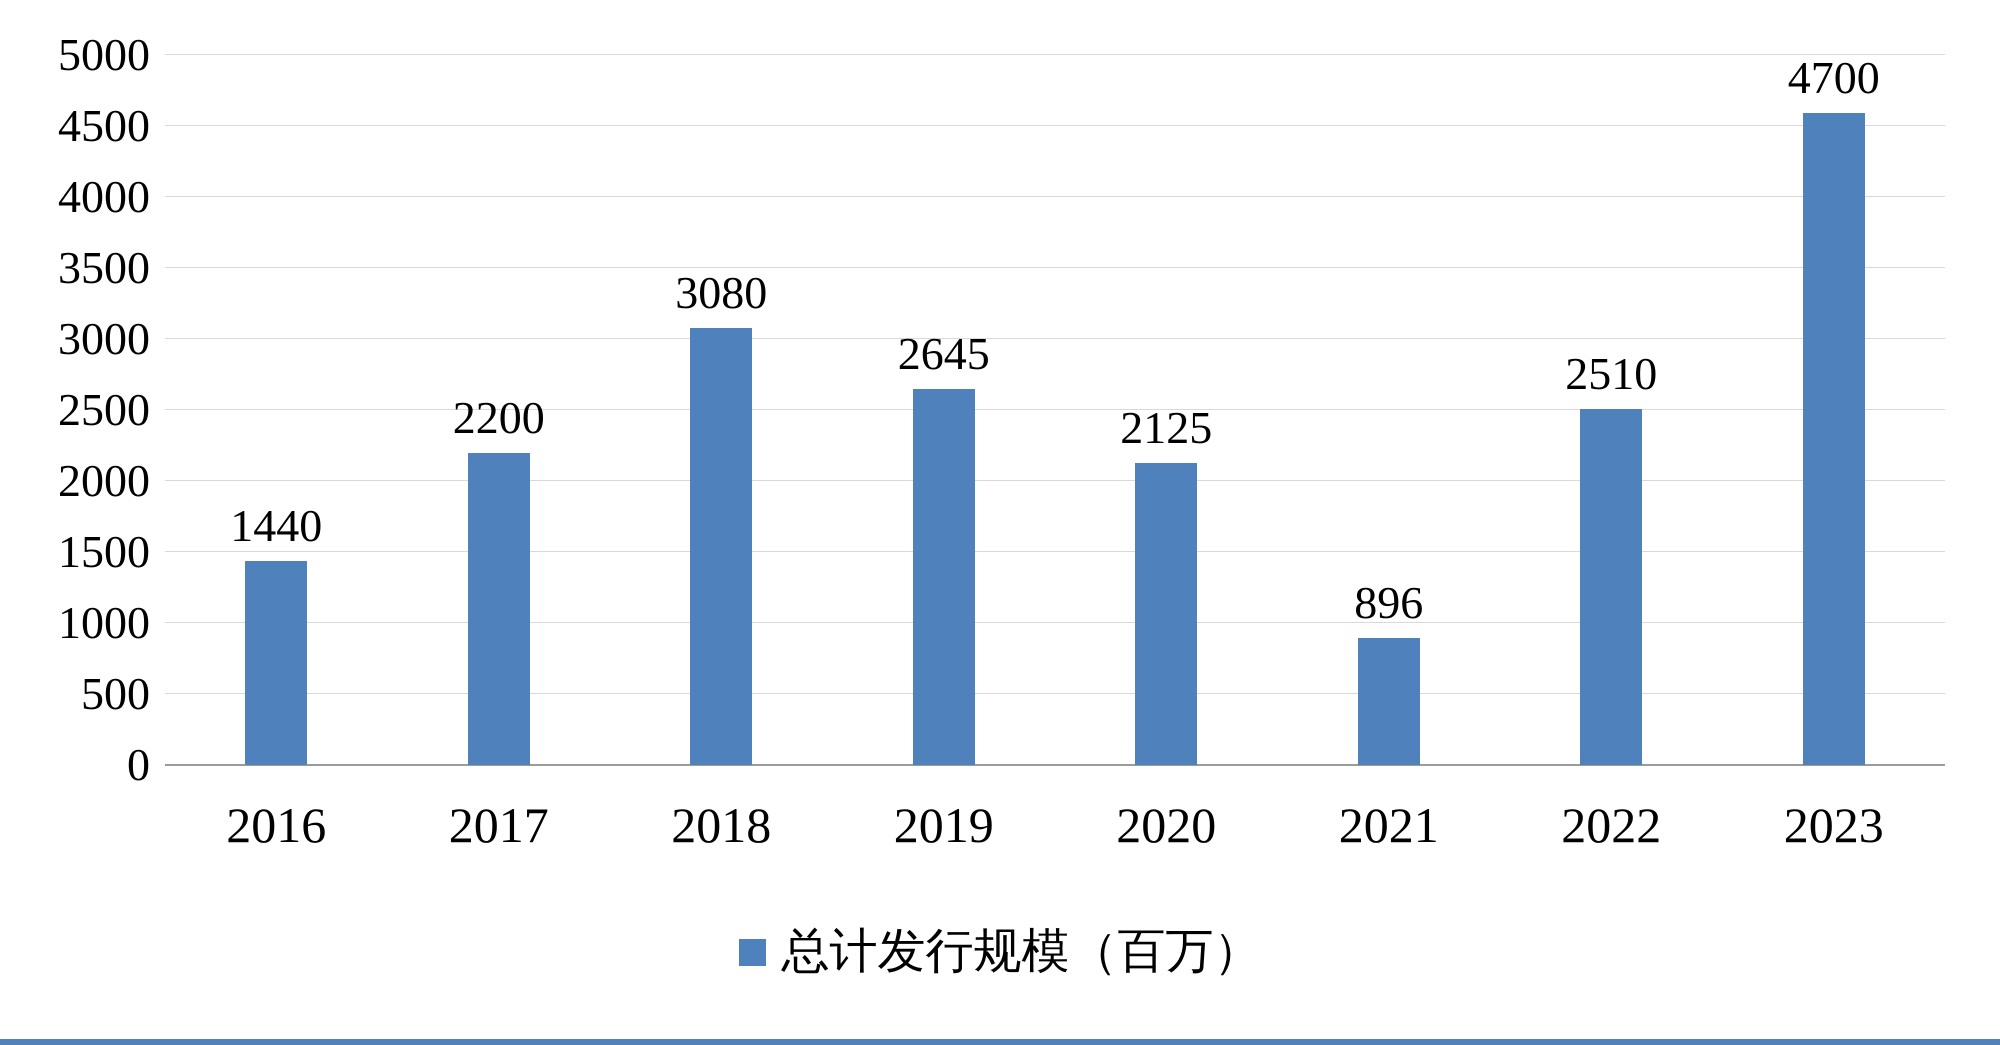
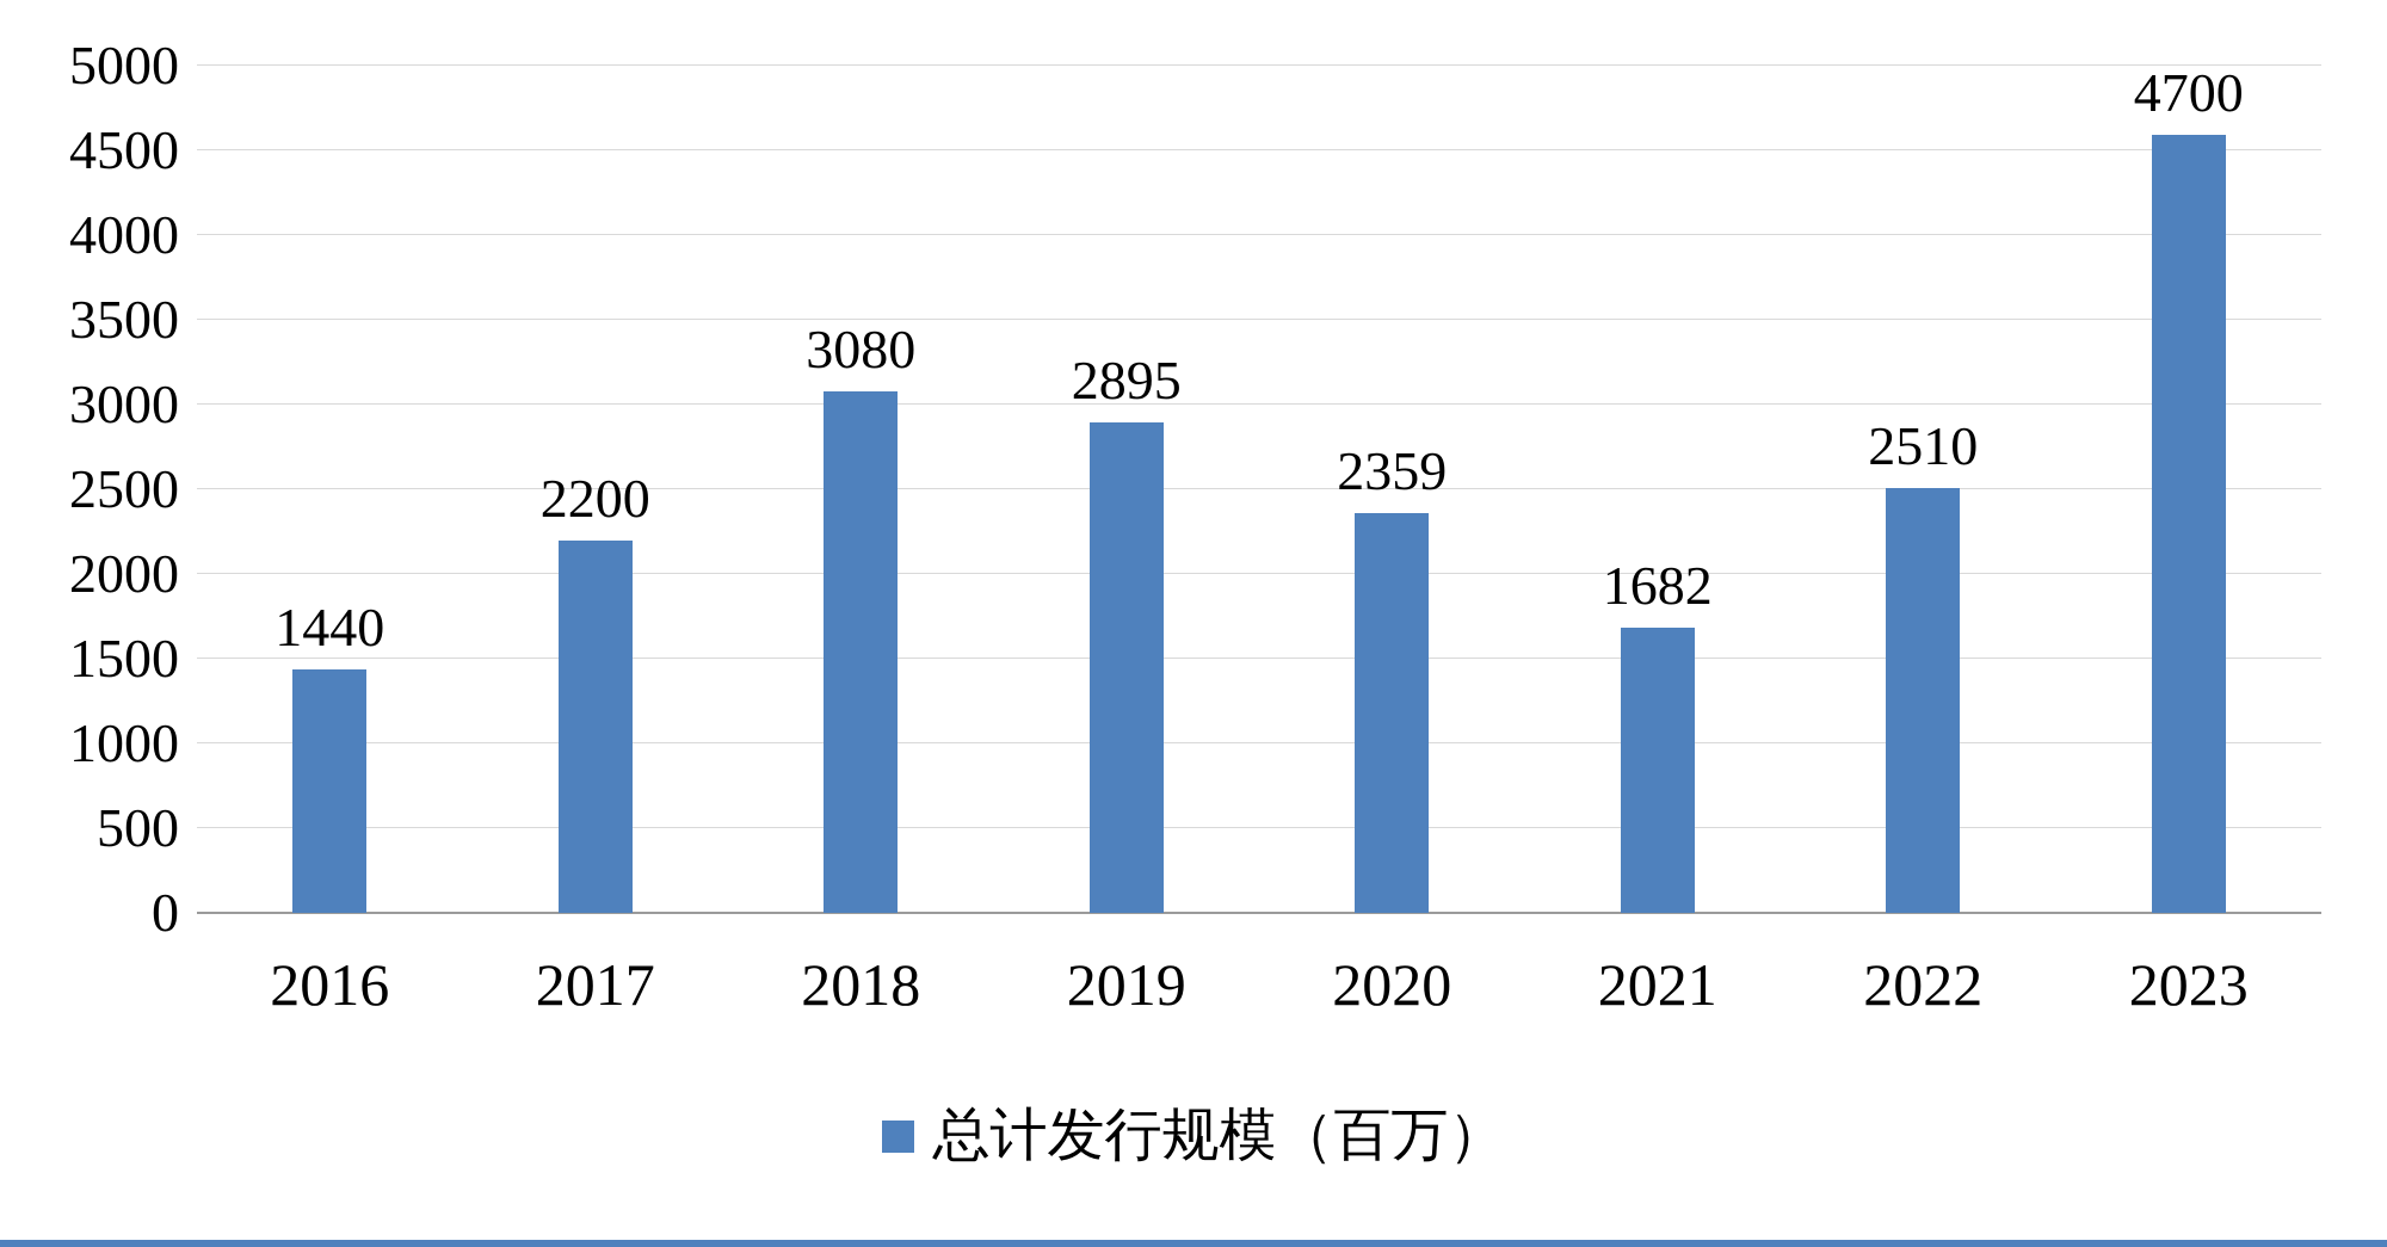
2019: 2645 -> 2895
2020: 2125 -> 2359
2021: 896 -> 1682
